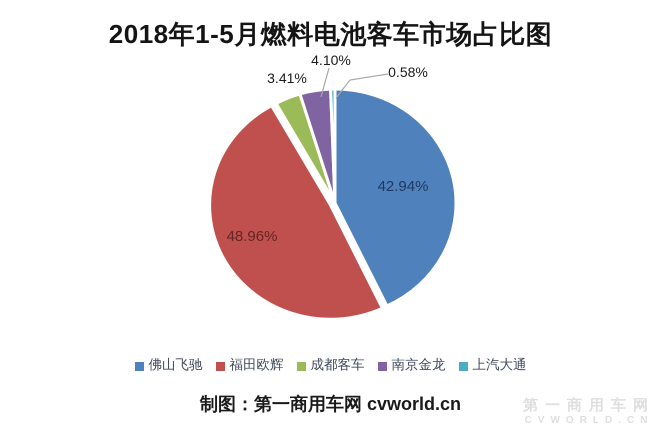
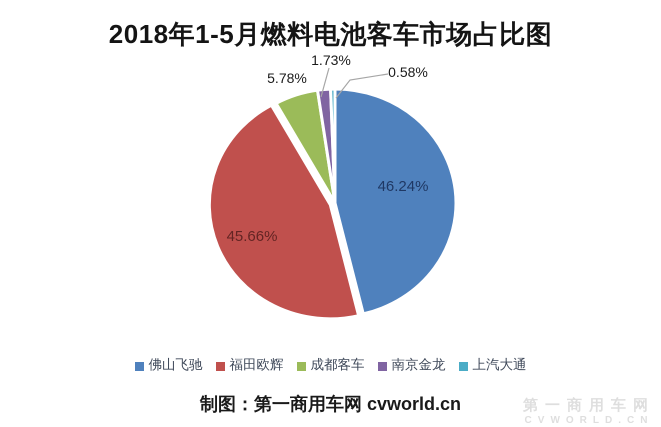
佛山飞驰: 42.94% -> 46.24%
福田欧辉: 48.96% -> 45.66%
成都客车: 3.41% -> 5.78%
南京金龙: 4.10% -> 1.73%
